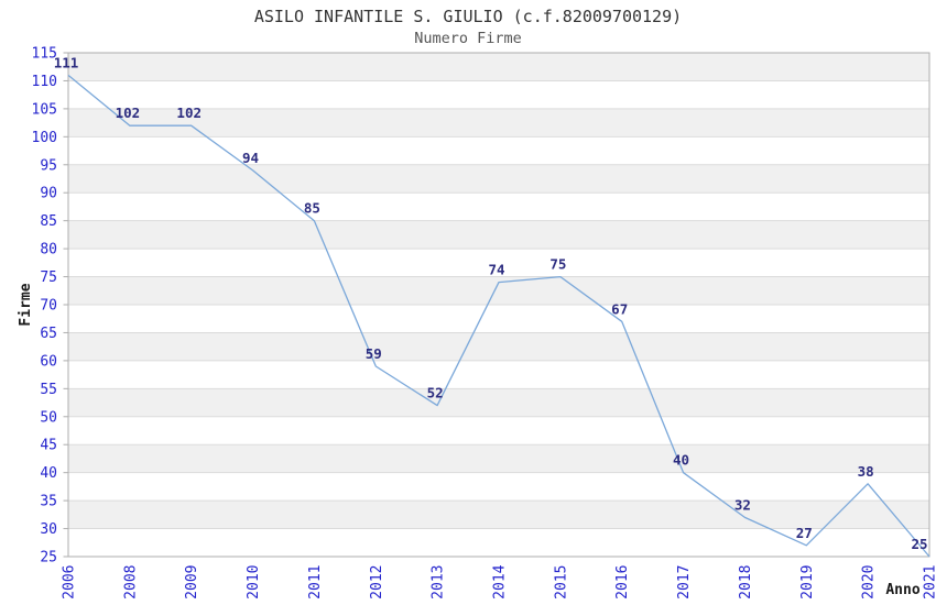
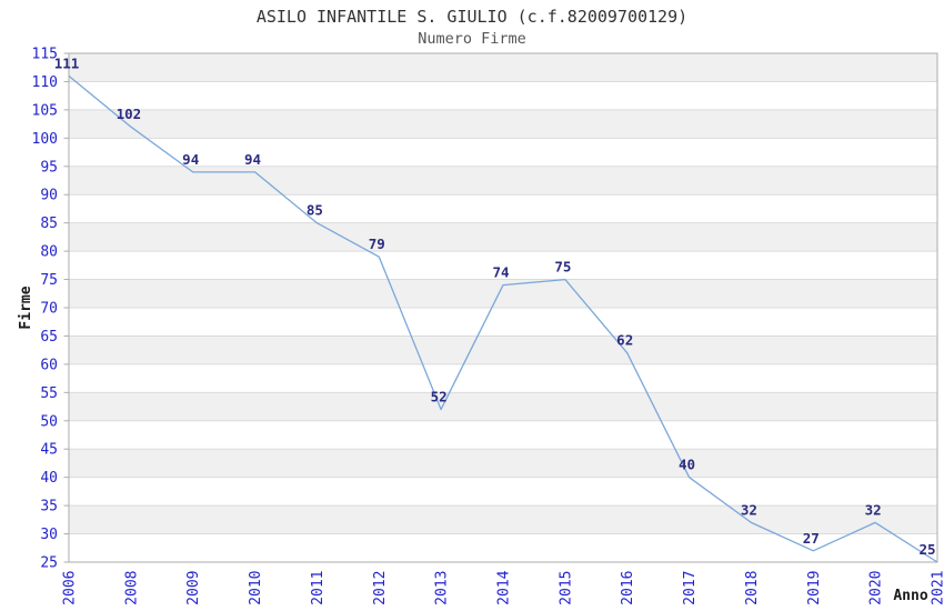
2009: 102 -> 94
2012: 59 -> 79
2016: 67 -> 62
2020: 38 -> 32
